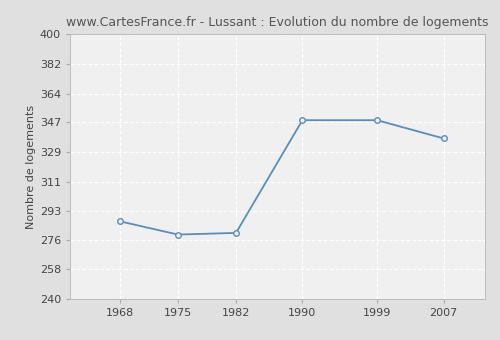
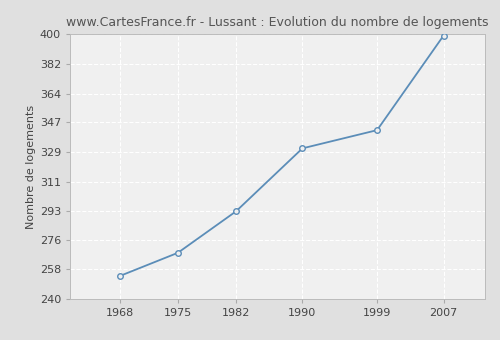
1968: 287 -> 254
1975: 279 -> 268
1982: 280 -> 293
1990: 348 -> 331
1999: 348 -> 342
2007: 337 -> 399
